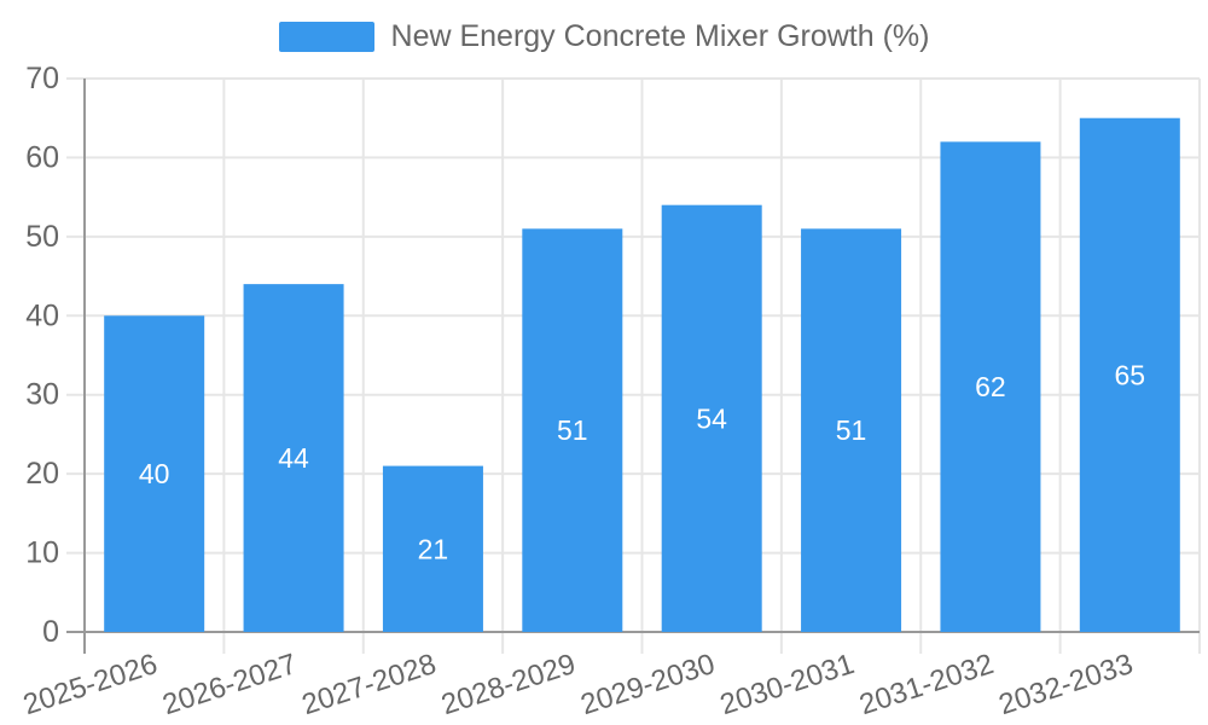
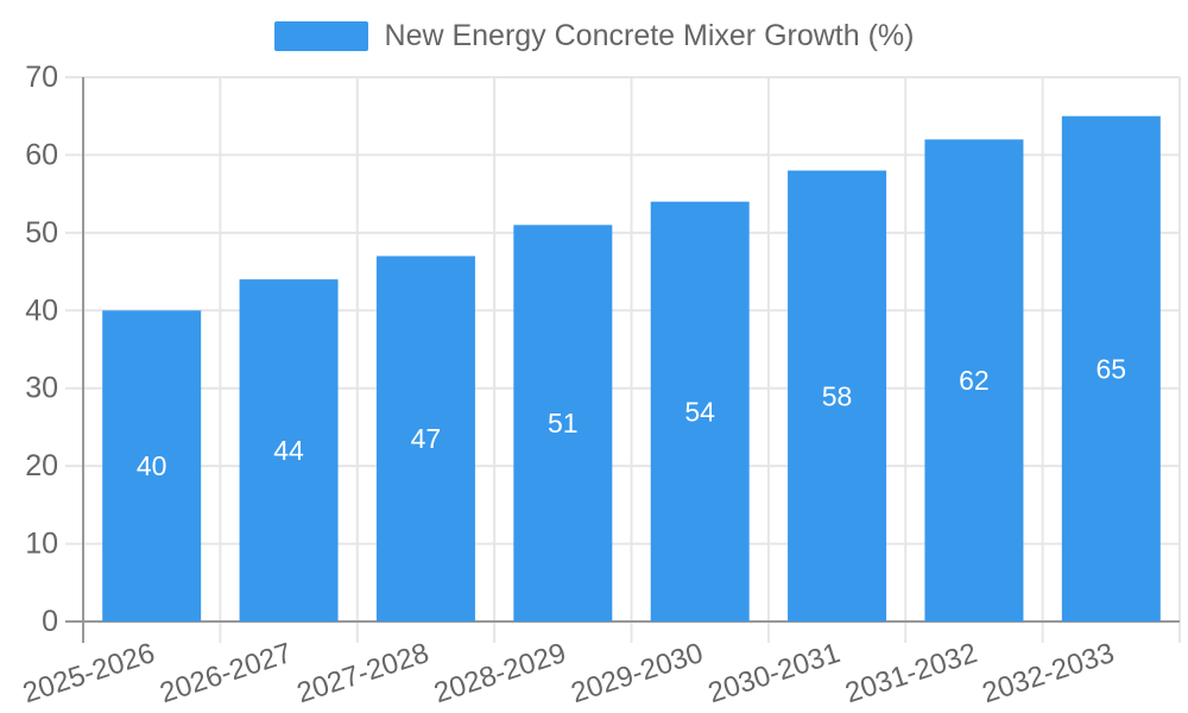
2027-2028: 21 -> 47
2030-2031: 51 -> 58
